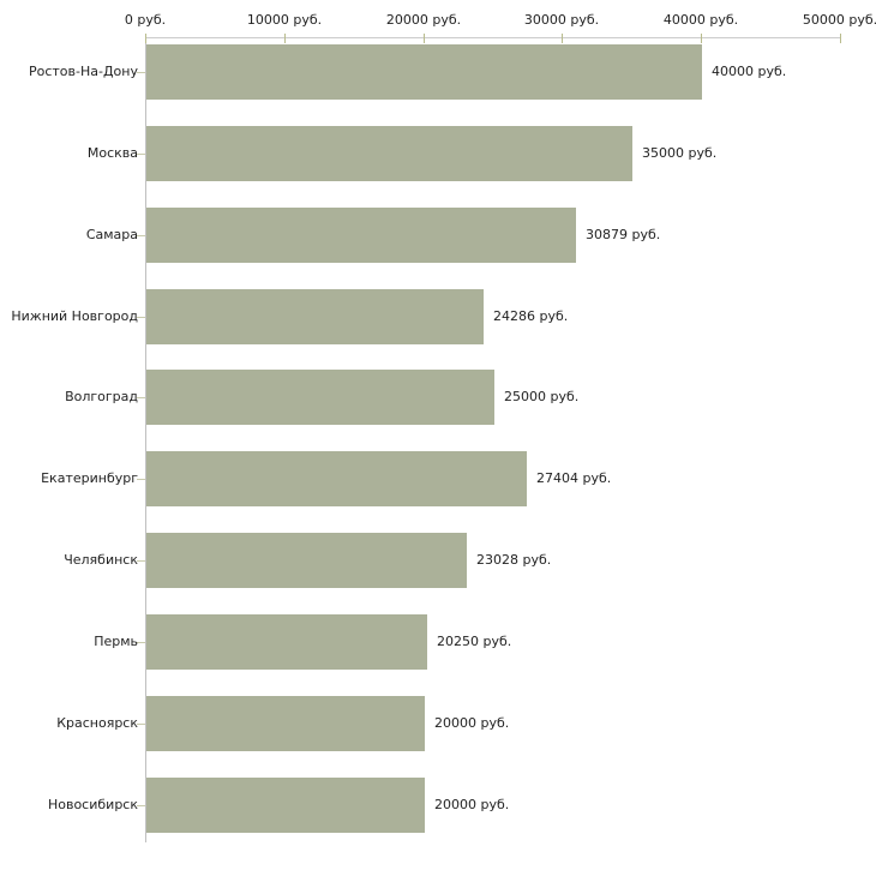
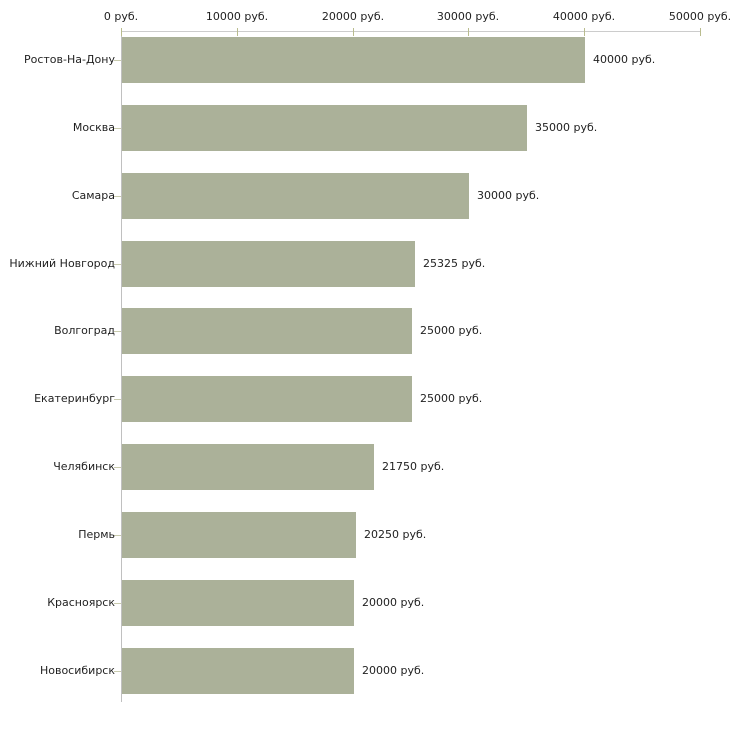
Самара: 30879 -> 30000
Нижний Новгород: 24286 -> 25325
Екатеринбург: 27404 -> 25000
Челябинск: 23028 -> 21750
